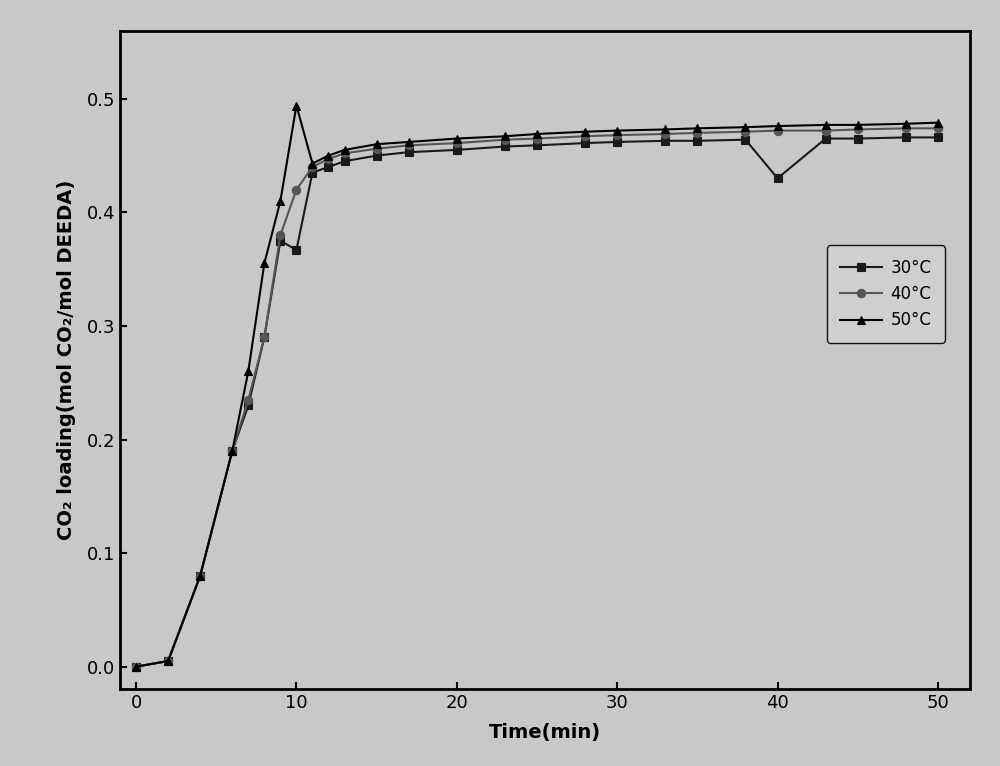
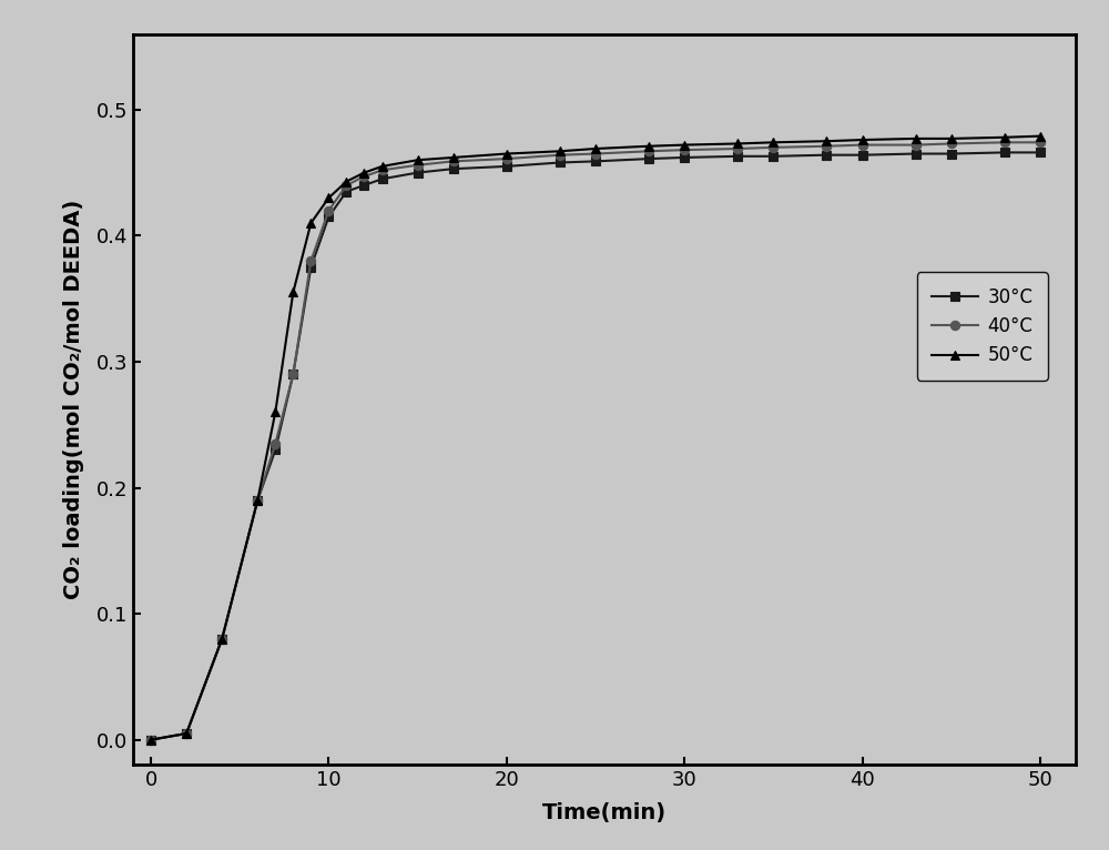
30°C/10: 0.367 -> 0.415
50°C/10: 0.494 -> 0.430
30°C/40: 0.430 -> 0.464
